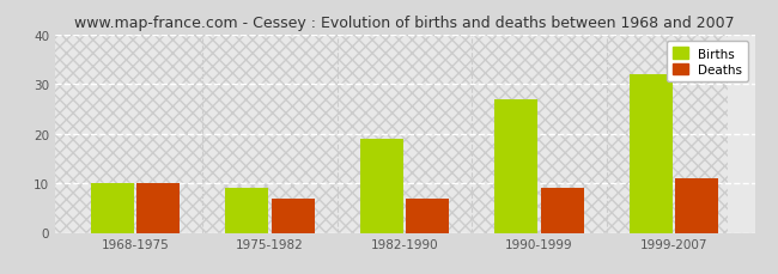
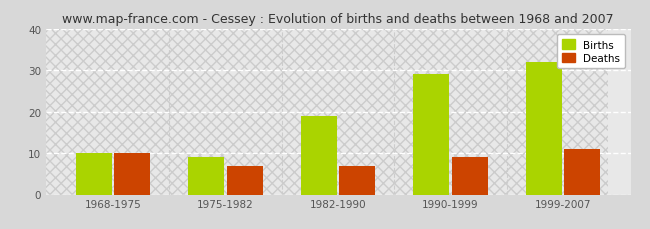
Births/1990-1999: 27 -> 29
